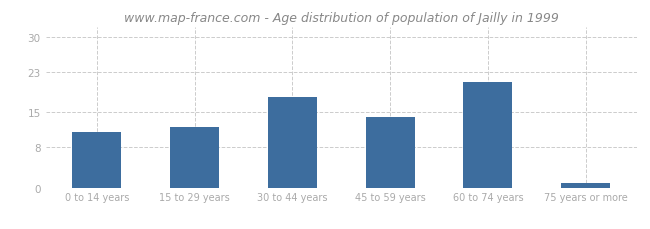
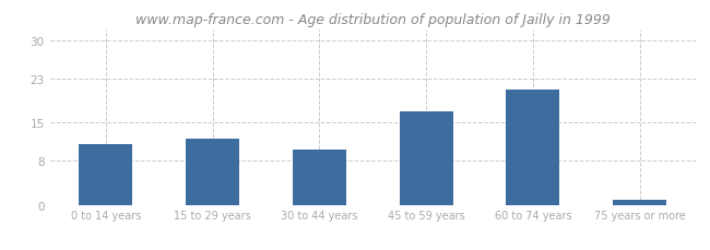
30 to 44 years: 18 -> 10
45 to 59 years: 14 -> 17
